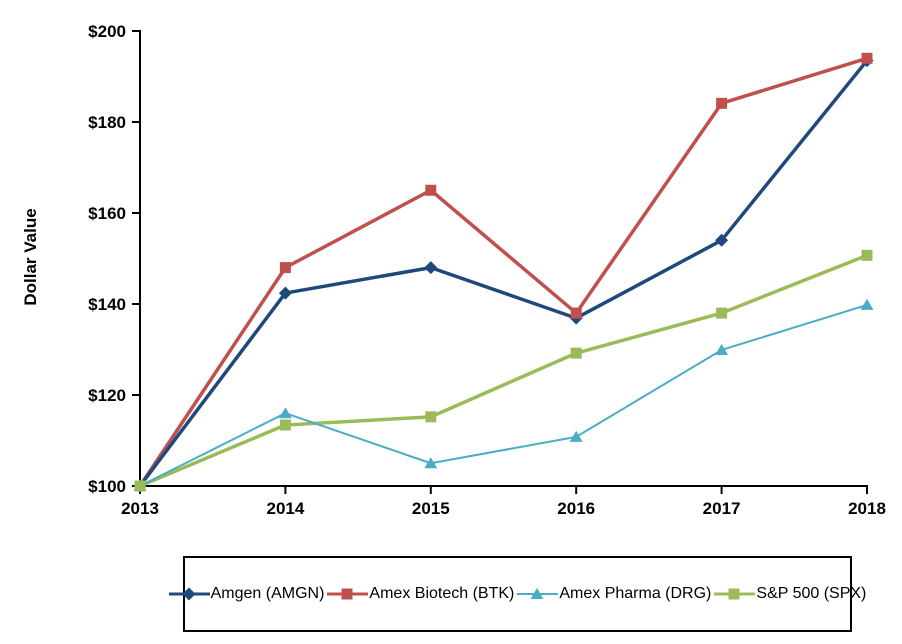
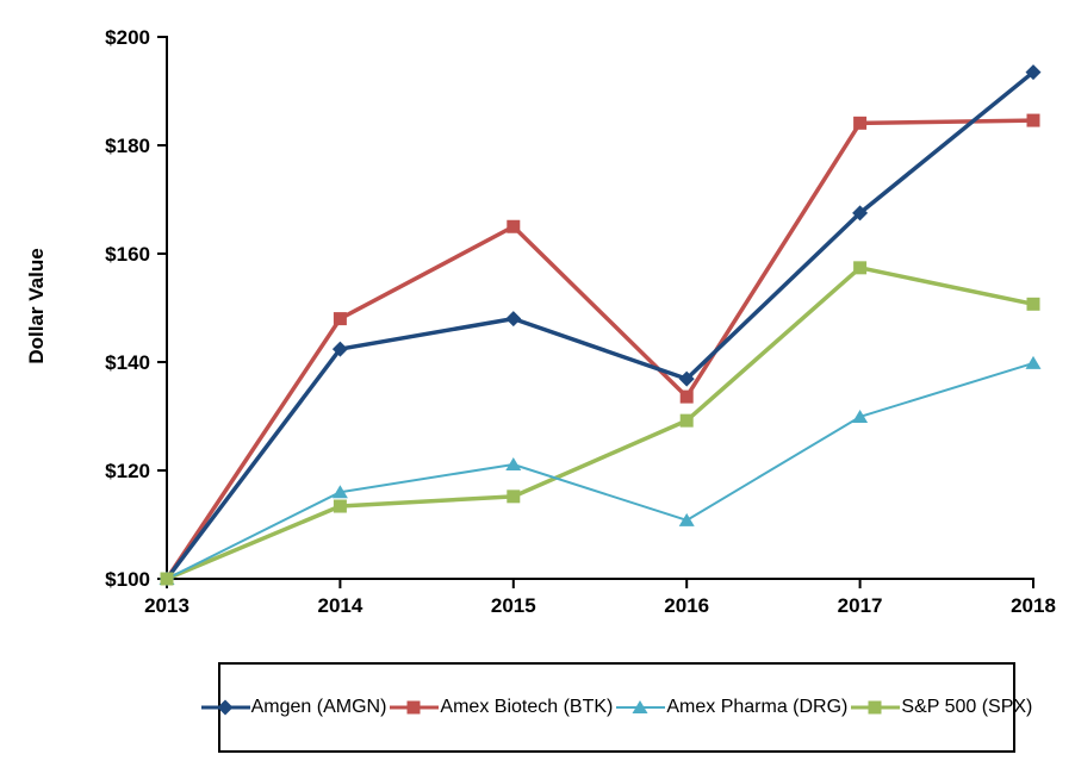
Amex Pharma (DRG)/2015: $105 -> $121
Amex Biotech (BTK)/2016: $138 -> $134
Amgen (AMGN)/2017: $154 -> $168
S&P 500 (SPX)/2017: $138 -> $157
Amex Biotech (BTK)/2018: $194 -> $185
